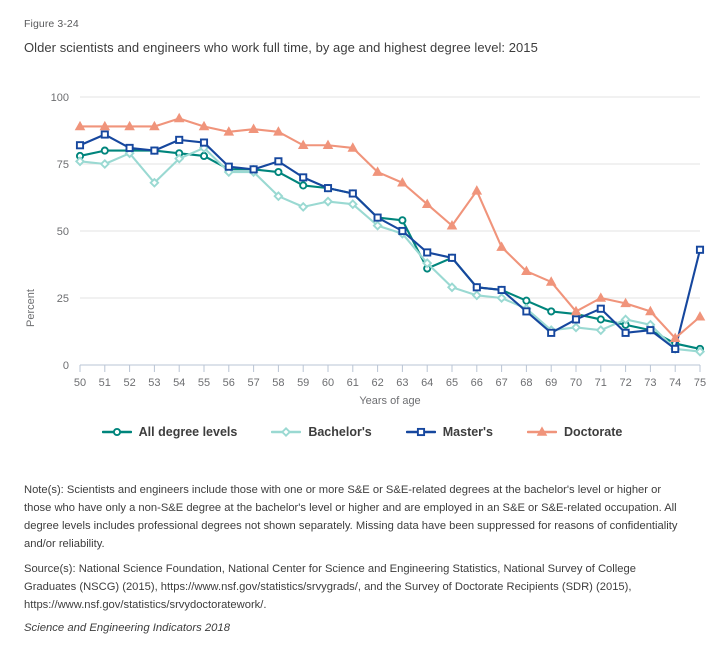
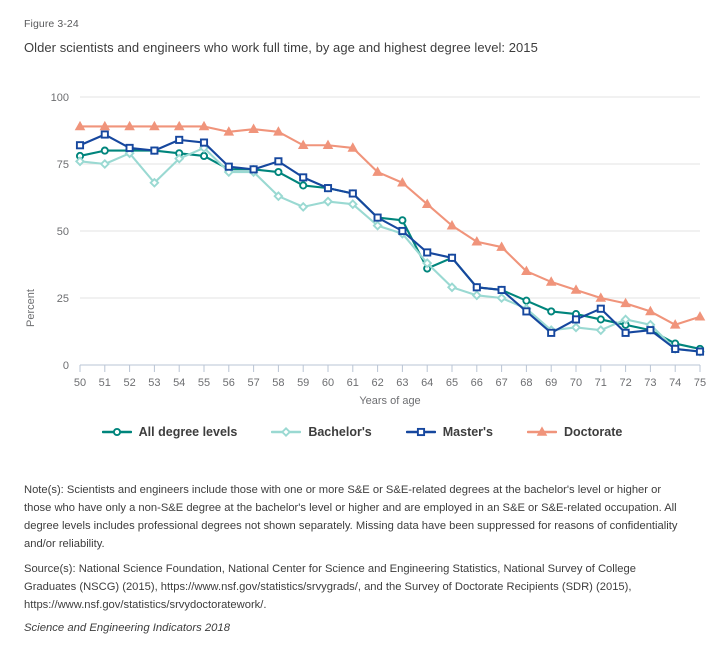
Doctorate/54: 92 -> 89
Doctorate/66: 65 -> 46
Doctorate/70: 20 -> 28
Doctorate/74: 10 -> 15
Master's/75: 43 -> 5
